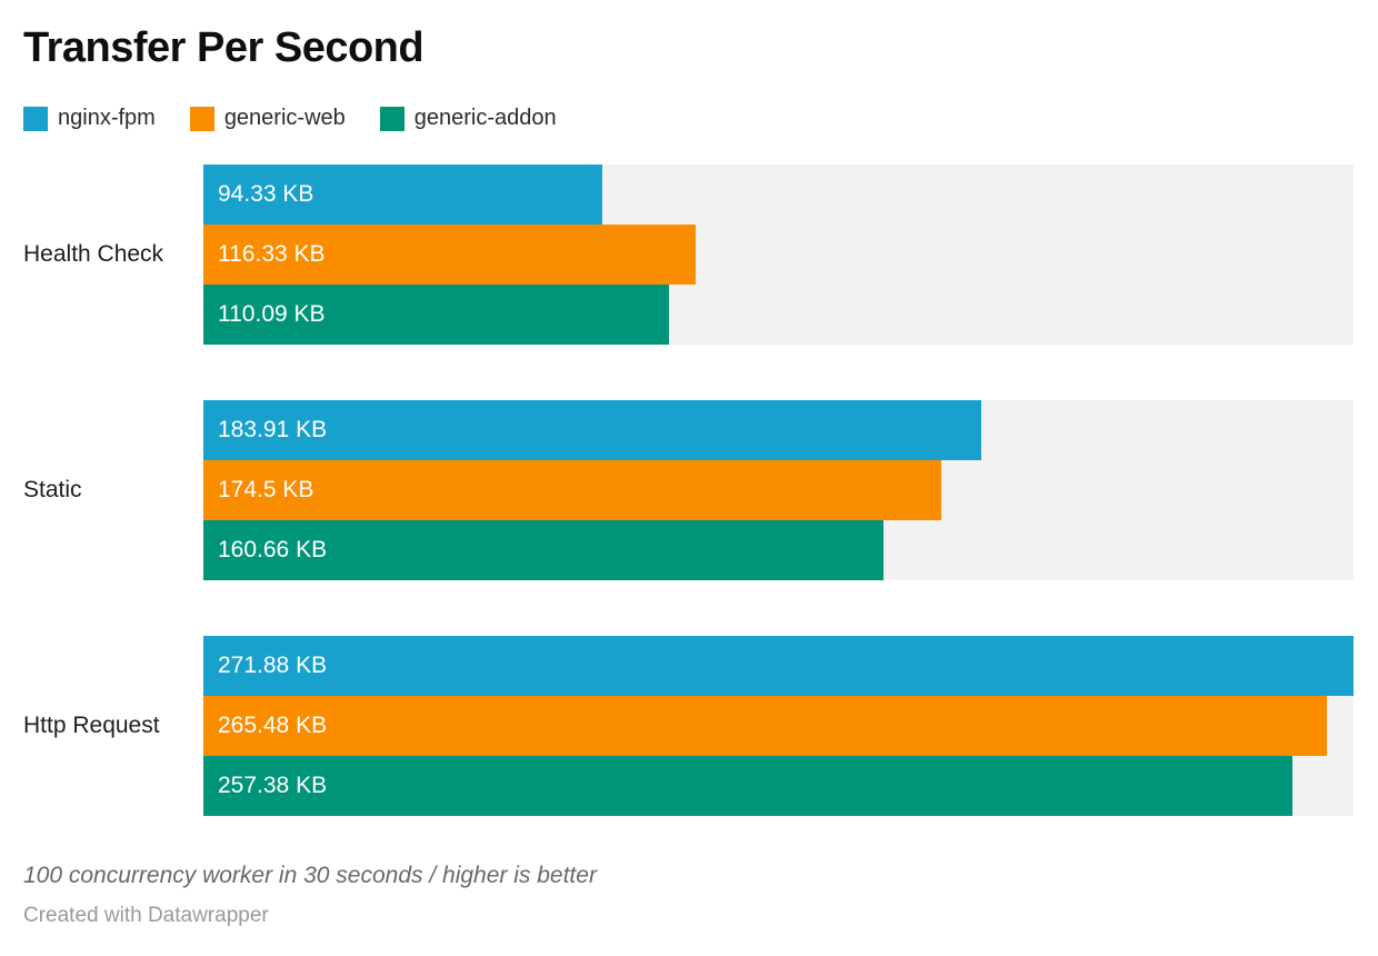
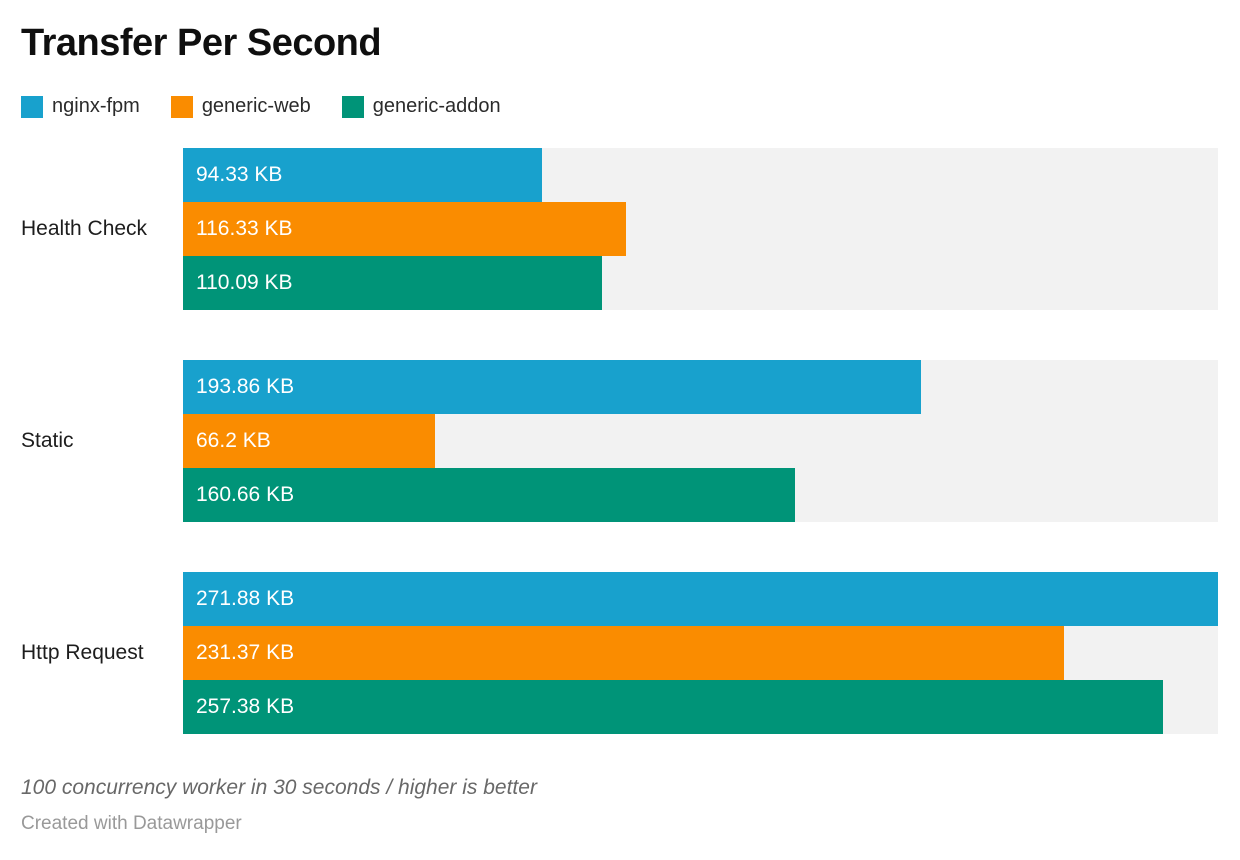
nginx-fpm/Static: 183.91 -> 193.86
generic-web/Static: 174.5 -> 66.2
generic-web/Http Request: 265.48 -> 231.37
